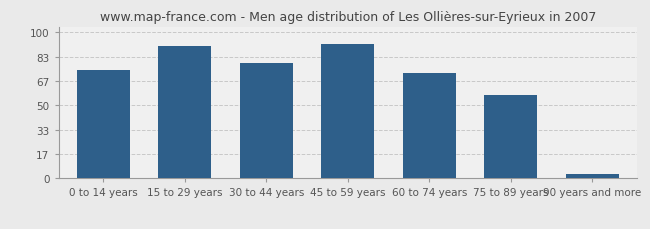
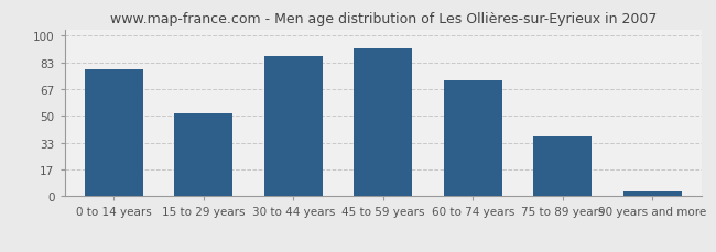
0 to 14 years: 74 -> 79
15 to 29 years: 91 -> 52
30 to 44 years: 79 -> 87
75 to 89 years: 57 -> 37
